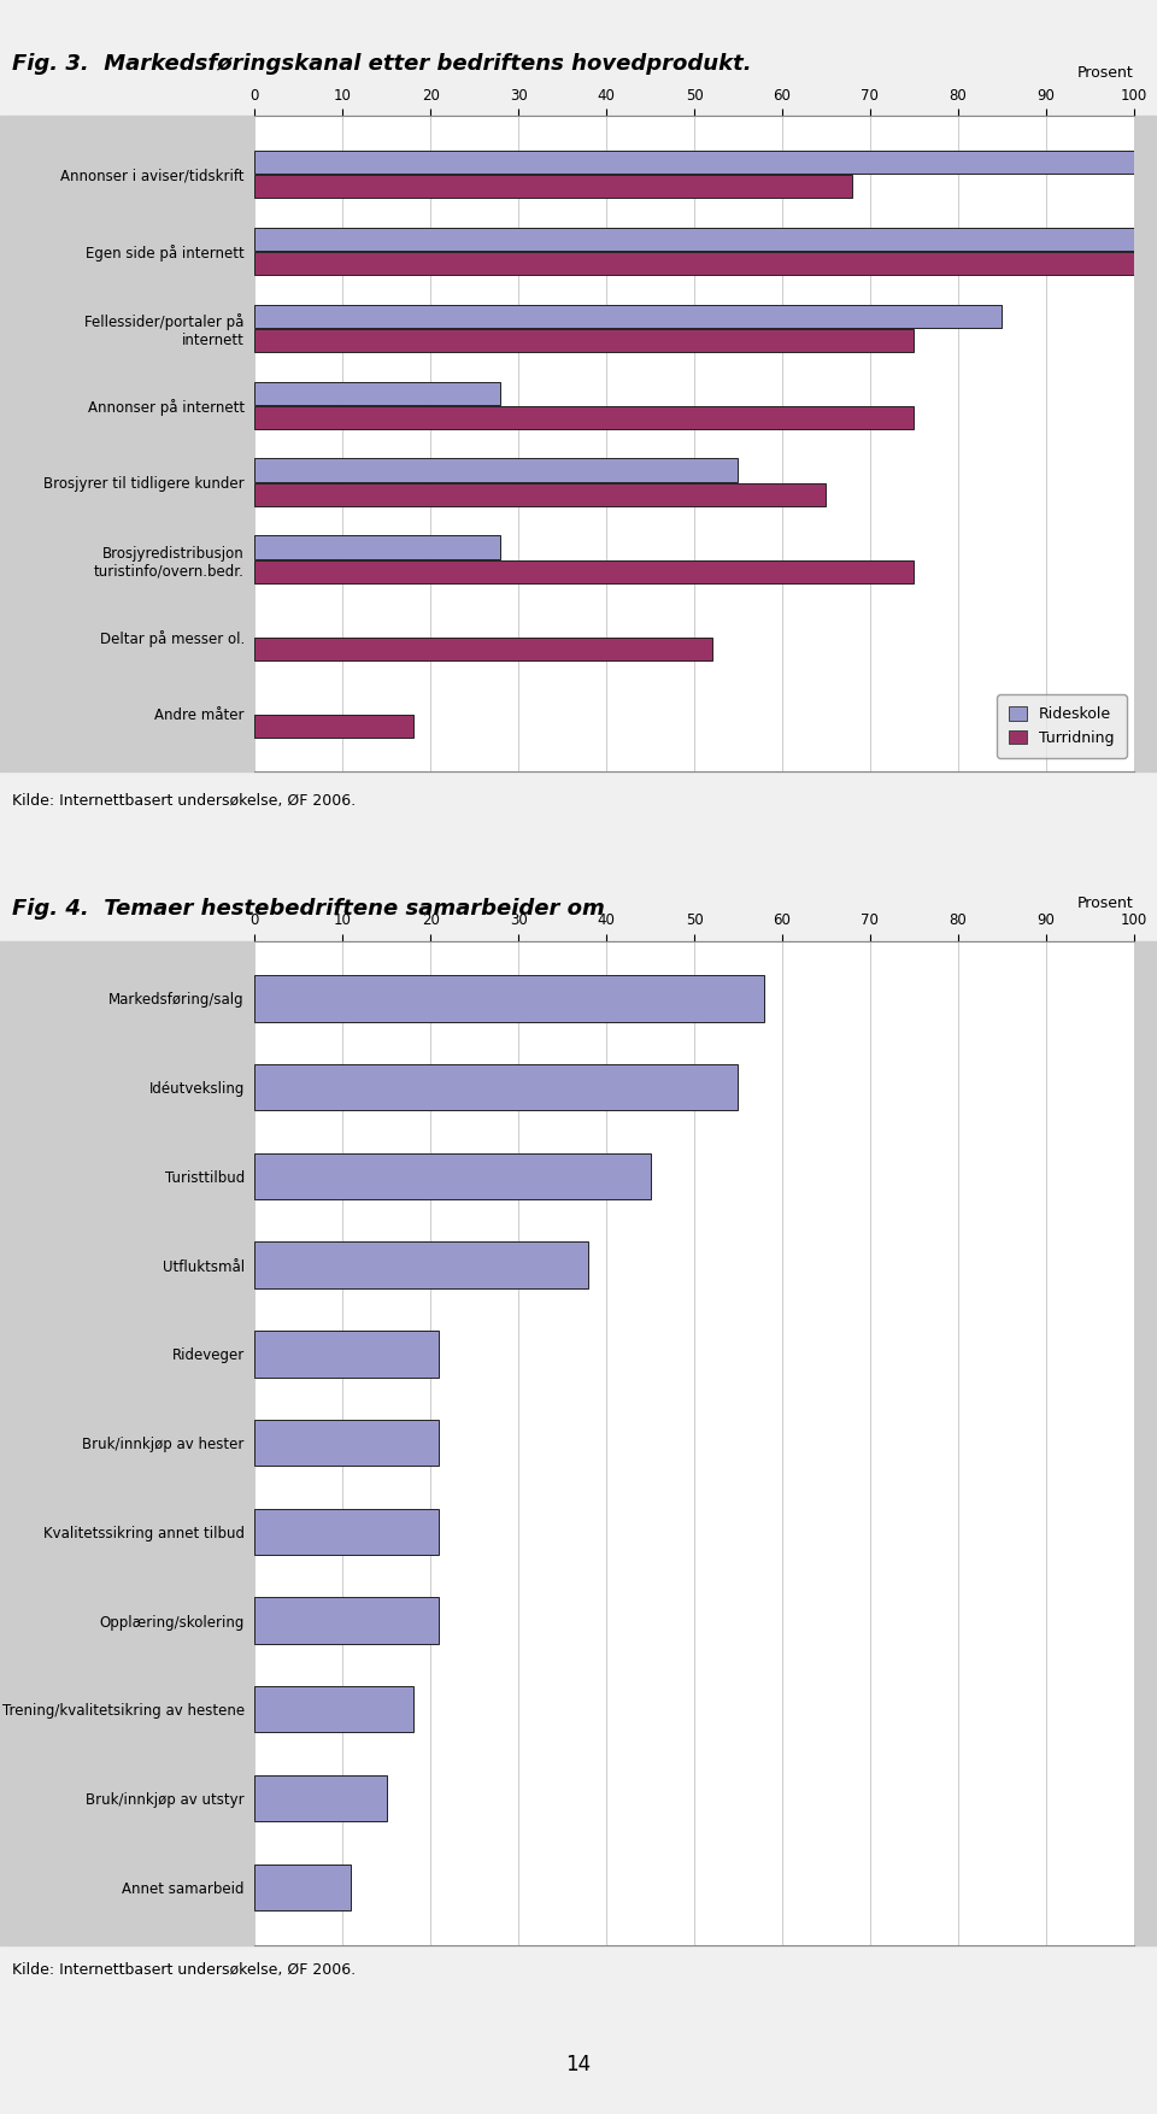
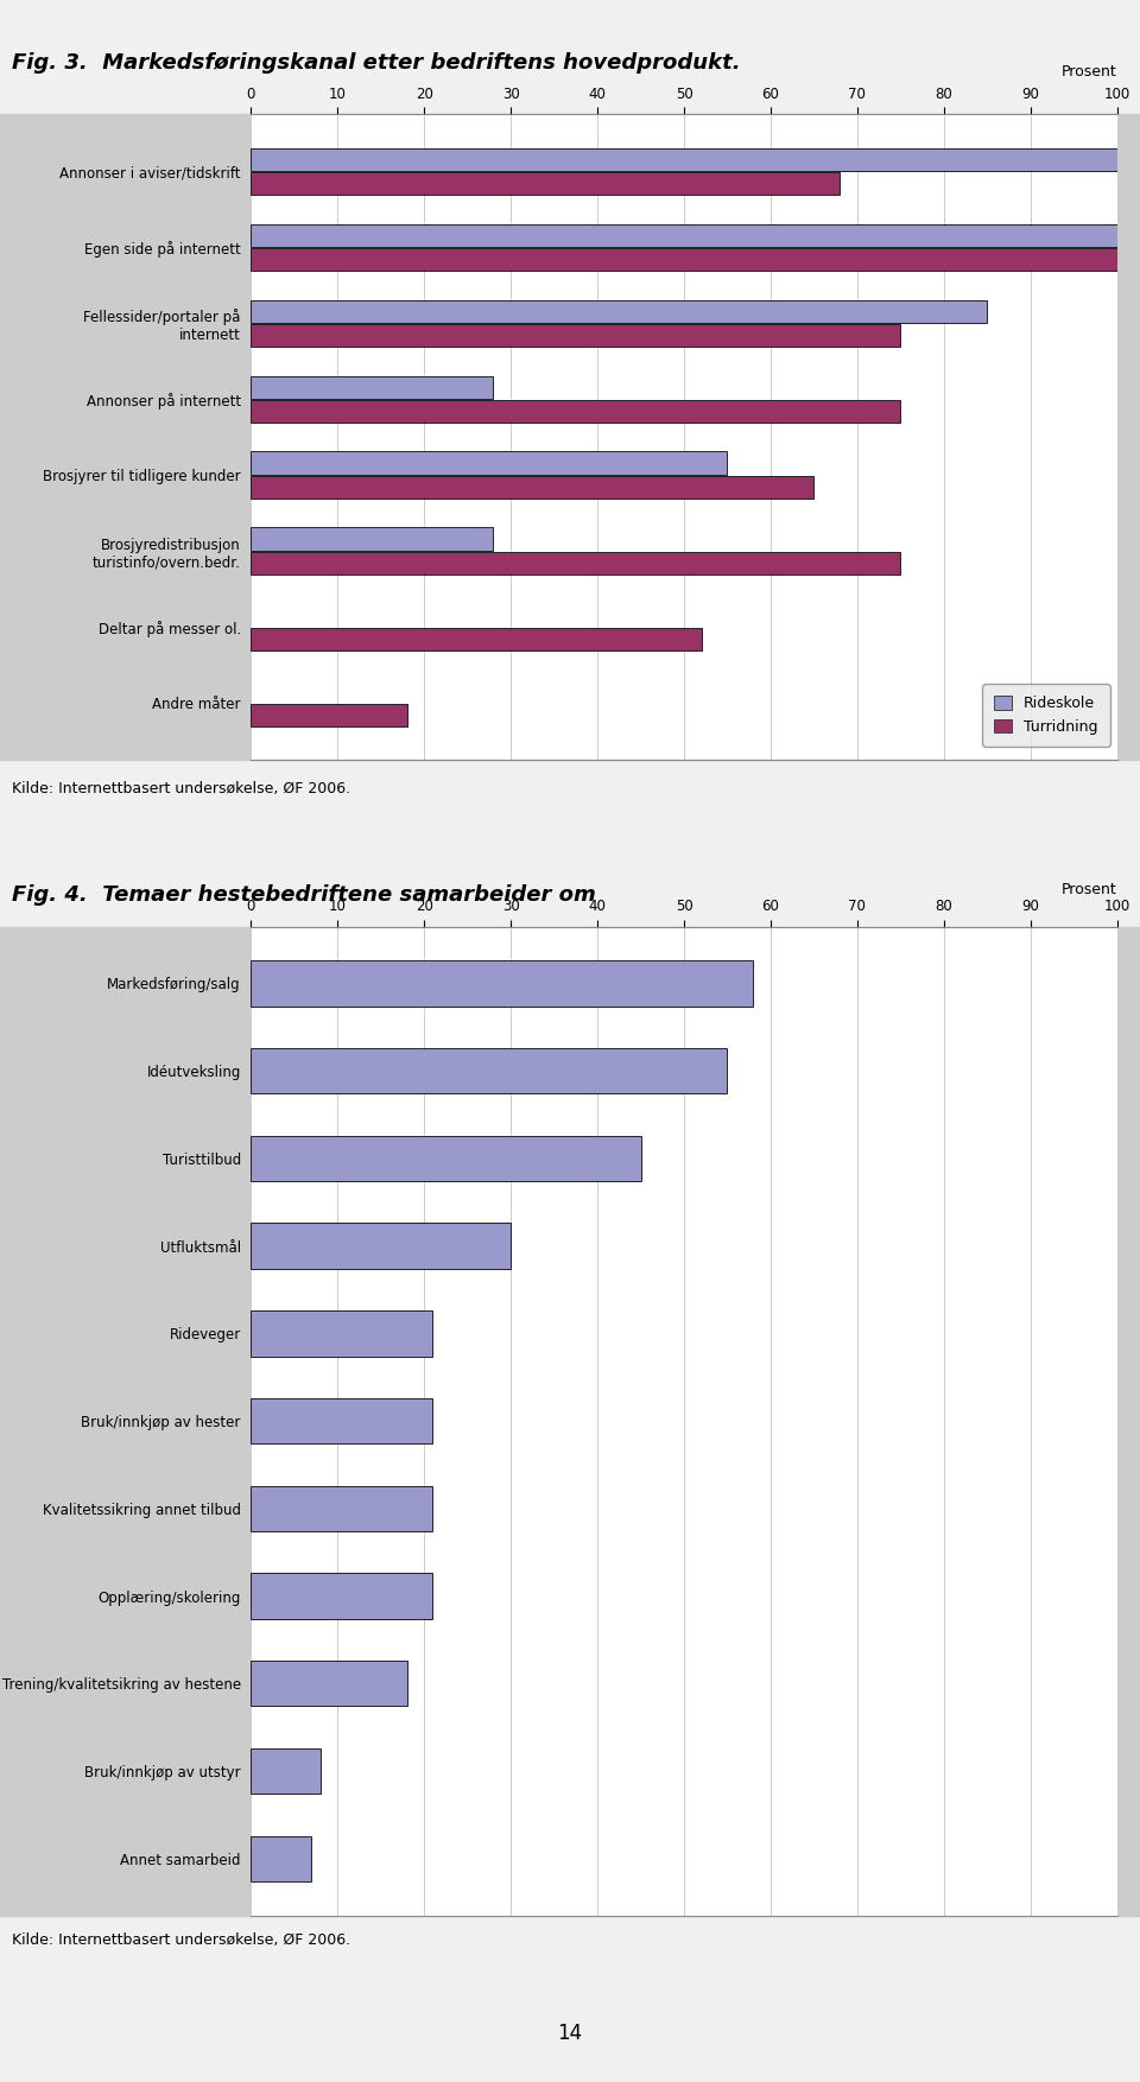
Utfluktsmål: 38 -> 30
Bruk/innkjøp av utstyr: 15 -> 8
Annet samarbeid: 11 -> 7
